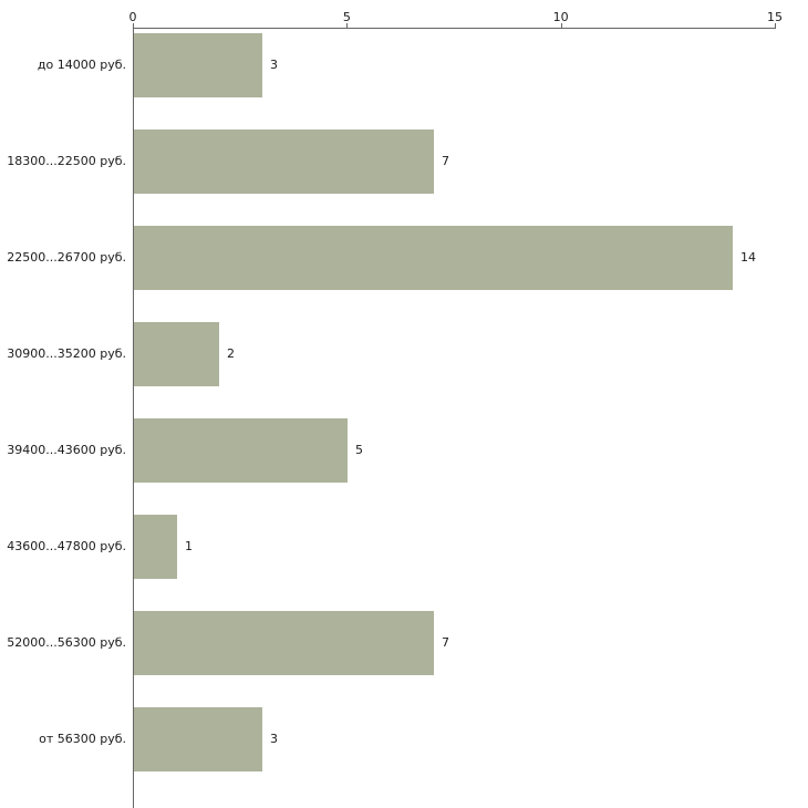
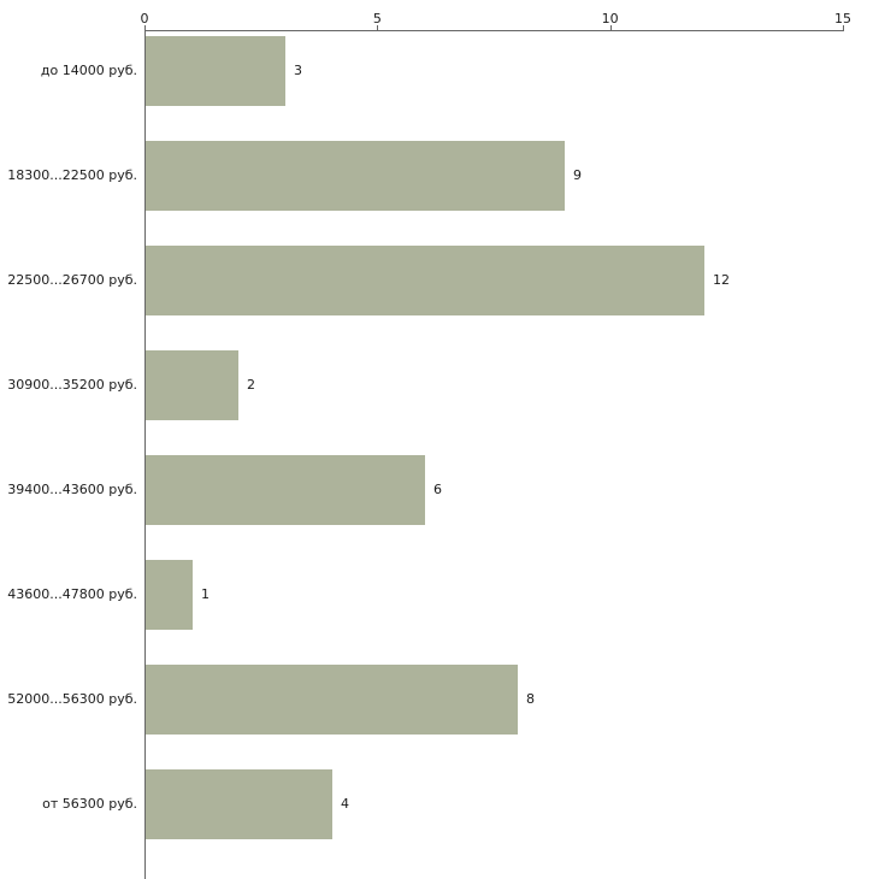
18300...22500 руб.: 7 -> 9
22500...26700 руб.: 14 -> 12
39400...43600 руб.: 5 -> 6
52000...56300 руб.: 7 -> 8
от 56300 руб.: 3 -> 4
